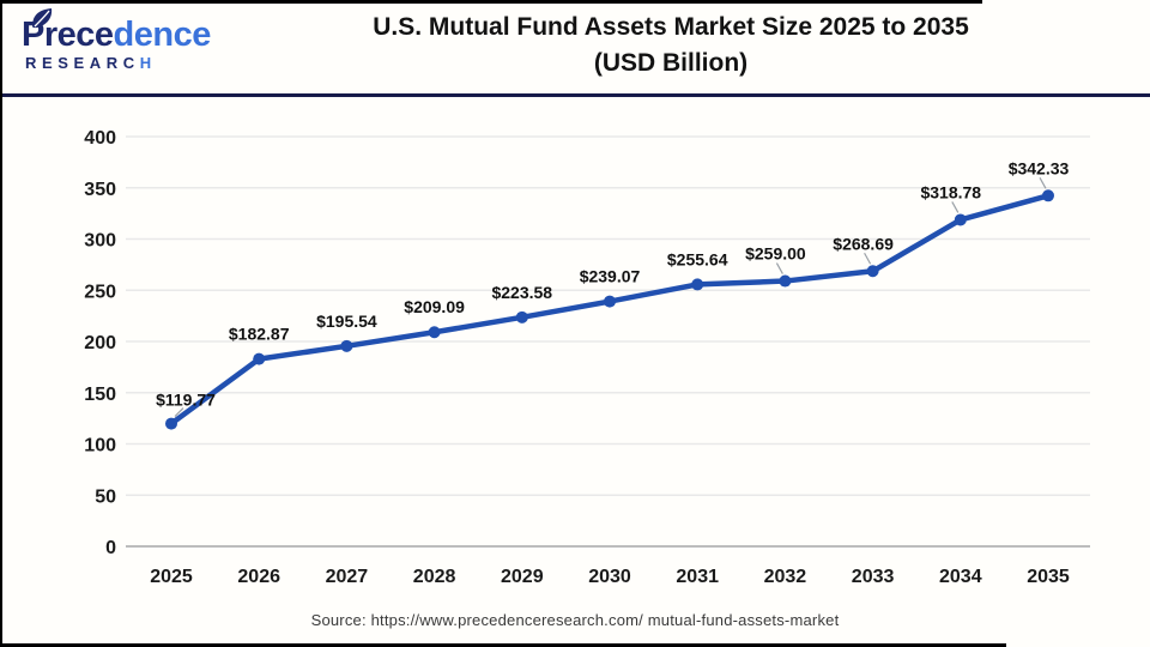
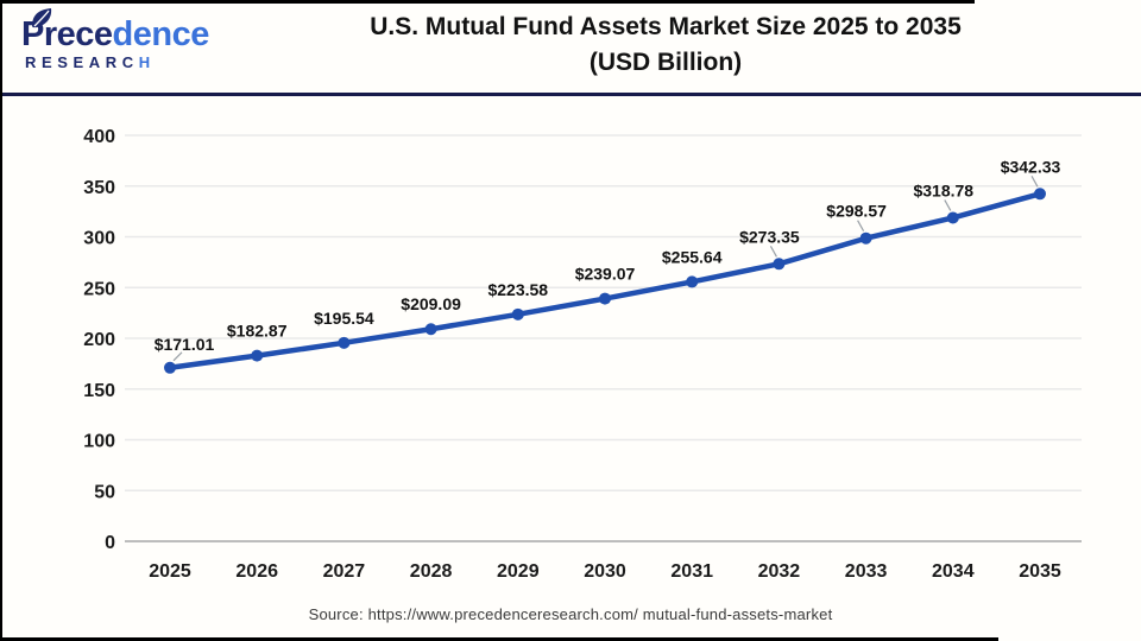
2025: $119.77 -> $171.01
2032: $259.00 -> $273.35
2033: $268.69 -> $298.57
